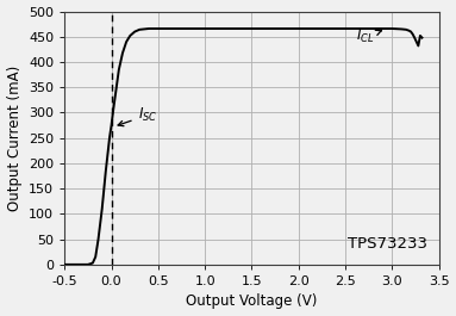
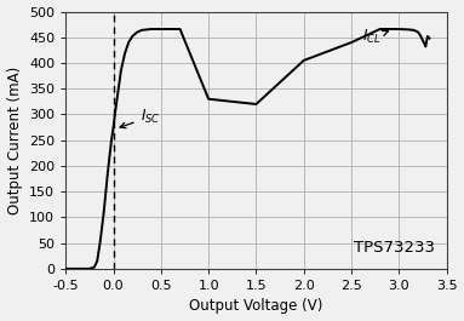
1.0: 466 -> 330
1.5: 466 -> 320
2.0: 466 -> 405
2.5: 466 -> 440
